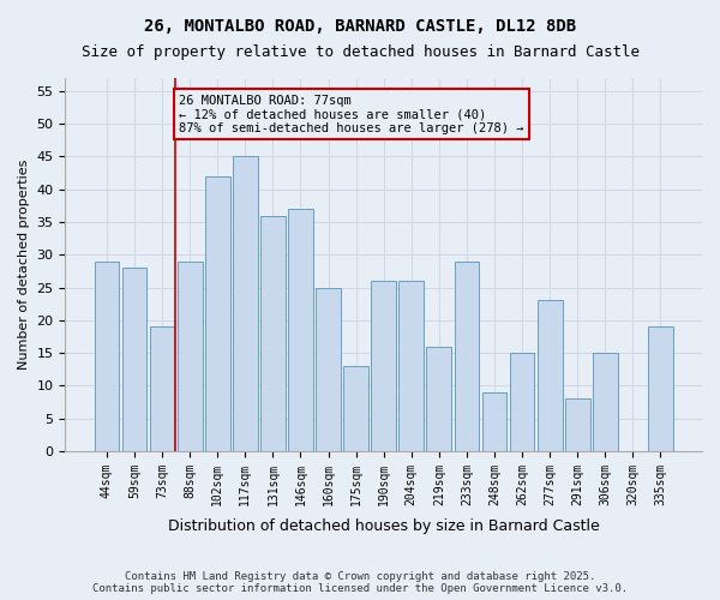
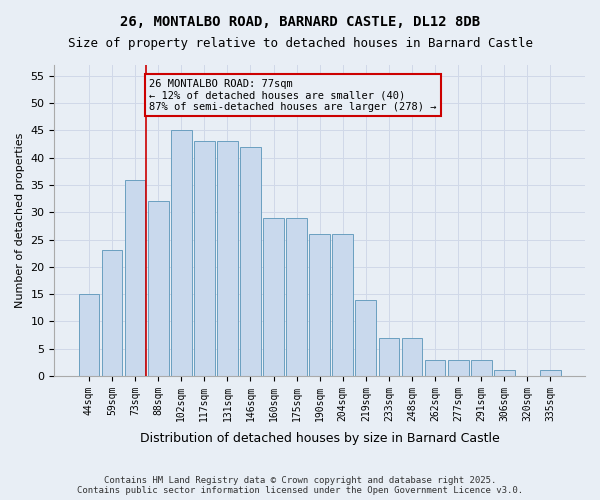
44sqm: 29 -> 15
59sqm: 28 -> 23
73sqm: 19 -> 36
88sqm: 29 -> 32
102sqm: 42 -> 45
117sqm: 45 -> 43
131sqm: 36 -> 43
146sqm: 37 -> 42
160sqm: 25 -> 29
175sqm: 13 -> 29
219sqm: 16 -> 14
233sqm: 29 -> 7
248sqm: 9 -> 7
262sqm: 15 -> 3
277sqm: 23 -> 3
291sqm: 8 -> 3
306sqm: 15 -> 1
335sqm: 19 -> 1
